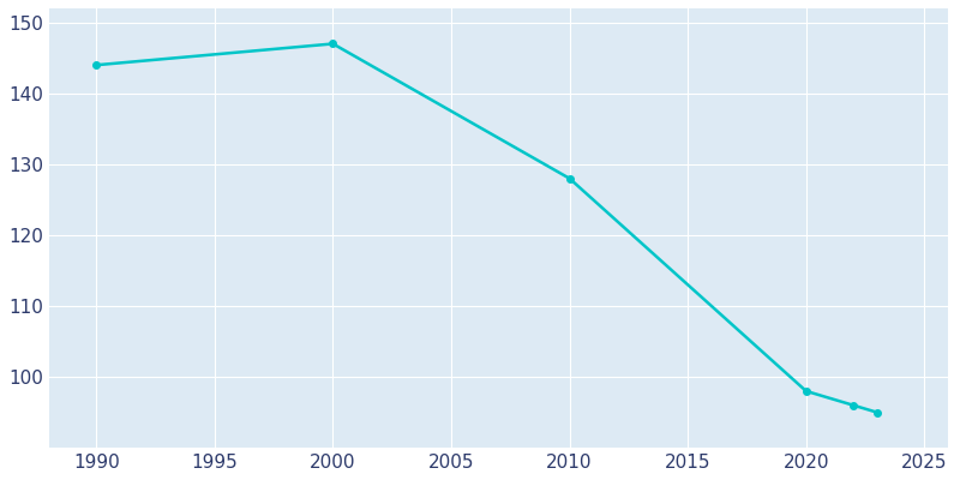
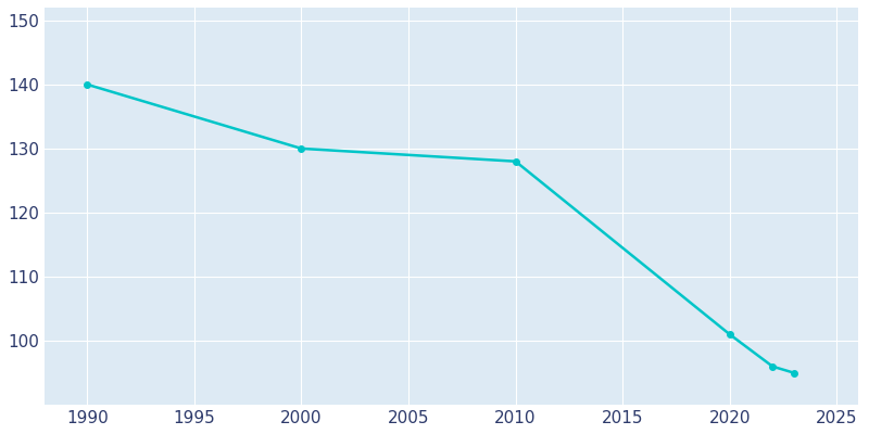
1990: 144 -> 140
2000: 147 -> 130
2020: 98 -> 101
